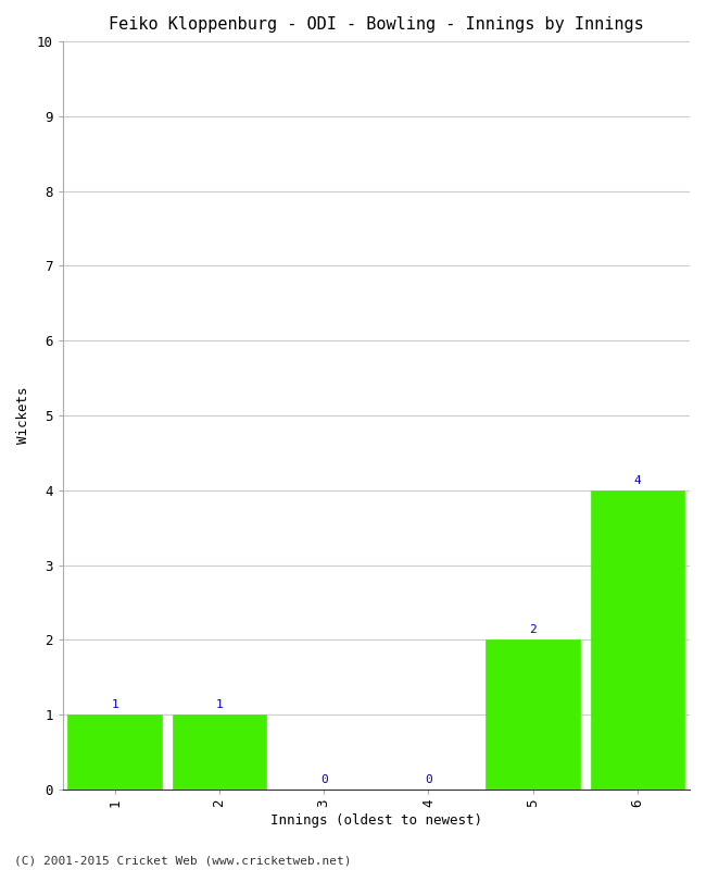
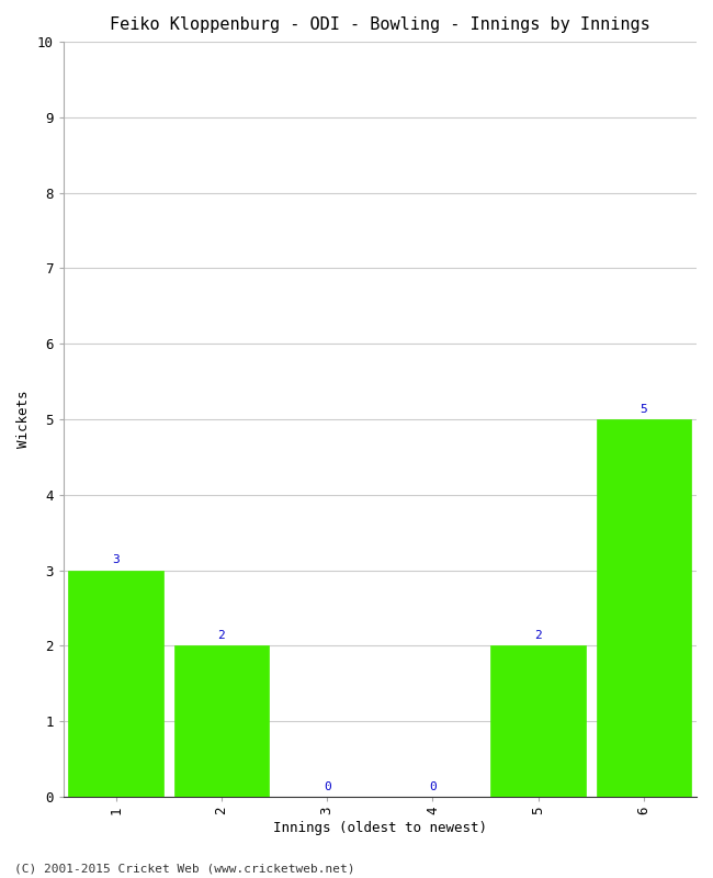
1: 1 -> 3
2: 1 -> 2
6: 4 -> 5
